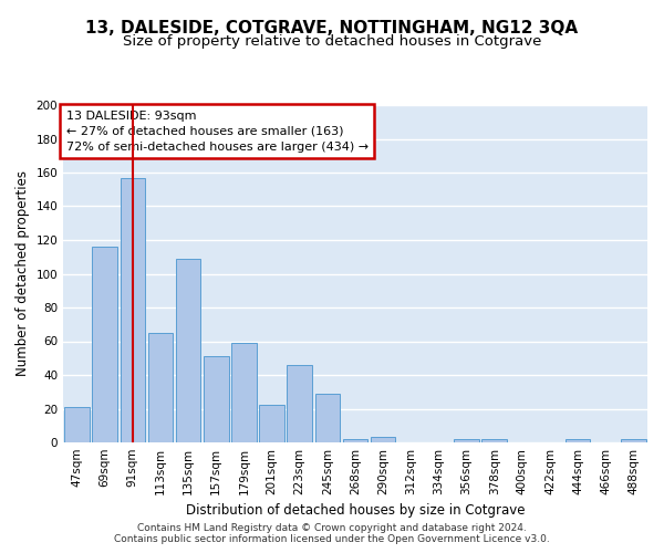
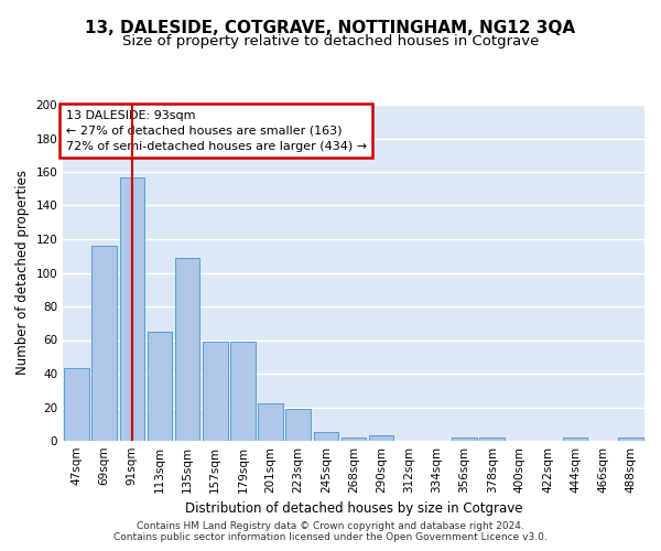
47sqm: 21 -> 43
157sqm: 51 -> 59
223sqm: 46 -> 19
245sqm: 29 -> 5
